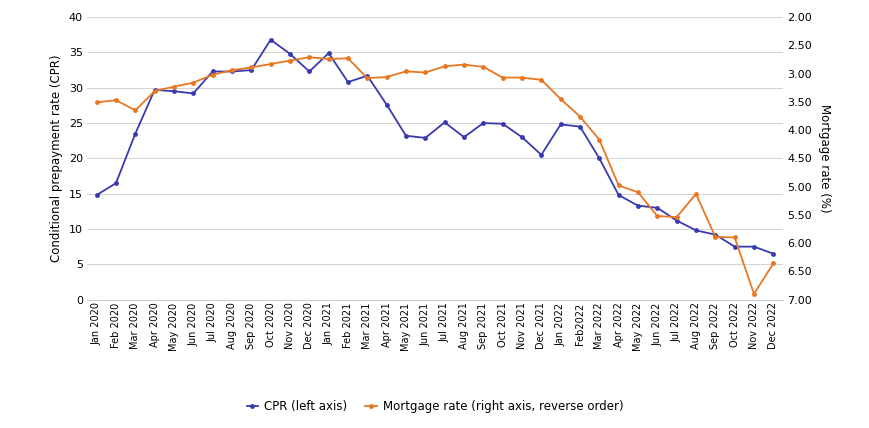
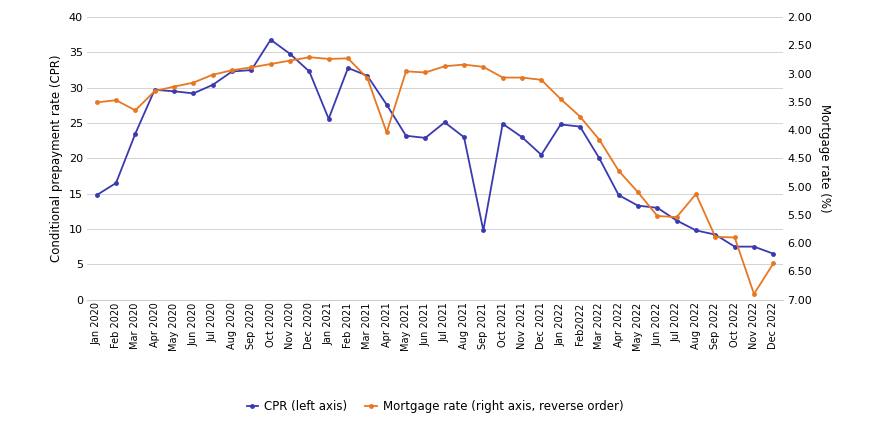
CPR (left axis)/Jul 2020: 32.3 -> 30.4
CPR (left axis)/Jan 2021: 34.9 -> 25.6
CPR (left axis)/Feb 2021: 30.8 -> 32.8
Mortgage rate (right axis, reverse order)/Apr 2021: 3.06 -> 4.04
CPR (left axis)/Sep 2021: 25.0 -> 9.8
Mortgage rate (right axis, reverse order)/Apr 2022: 4.98 -> 4.72
